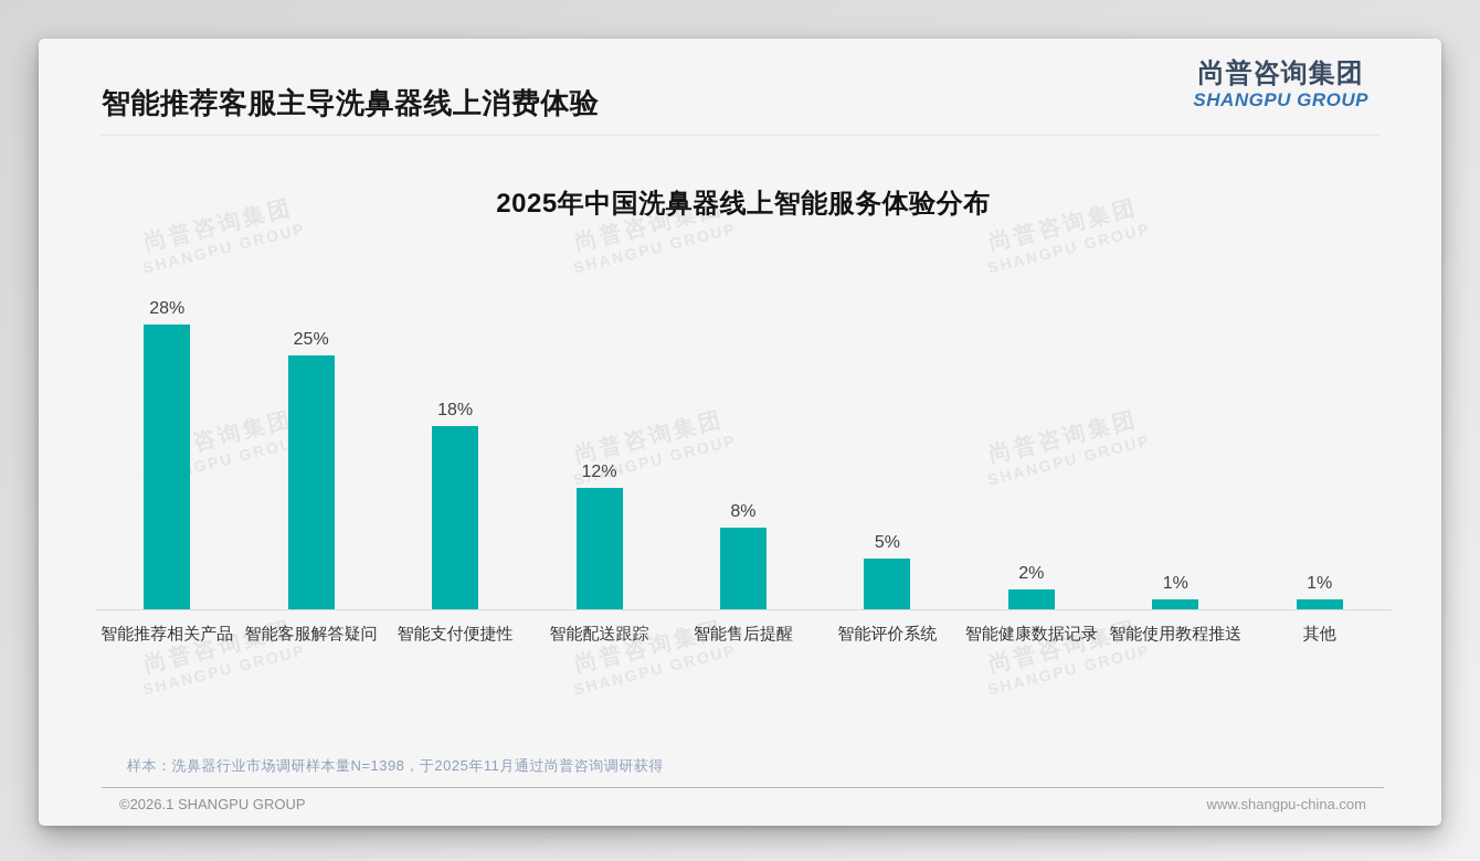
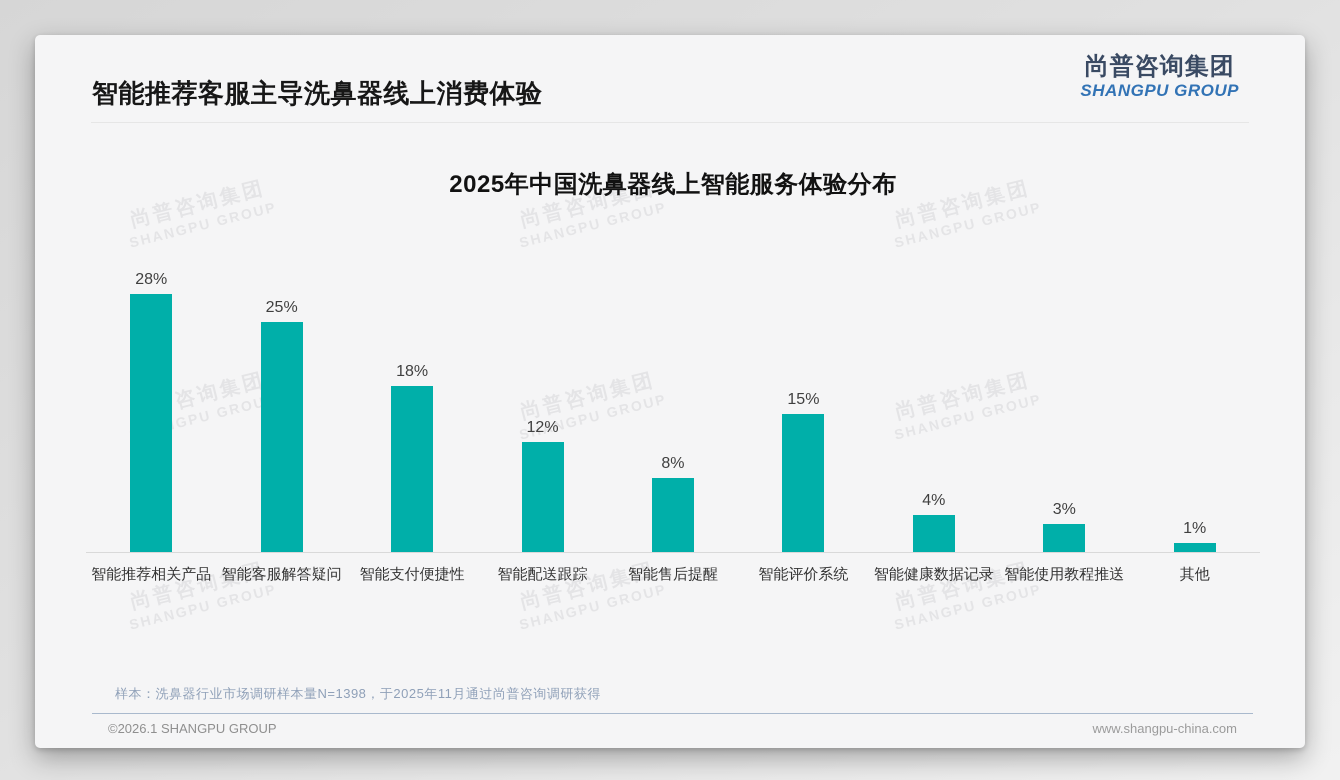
智能评价系统: 5% -> 15%
智能健康数据记录: 2% -> 4%
智能使用教程推送: 1% -> 3%
